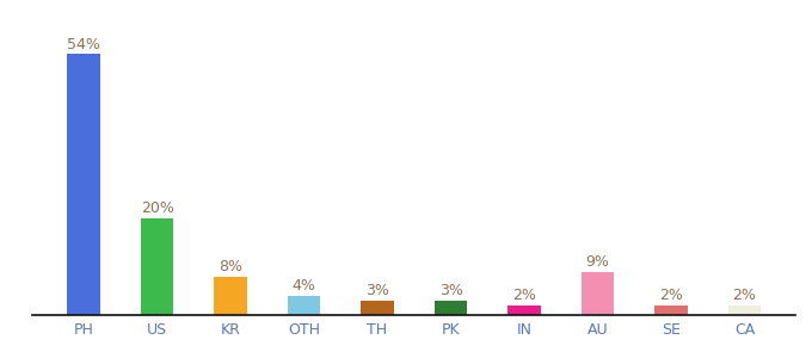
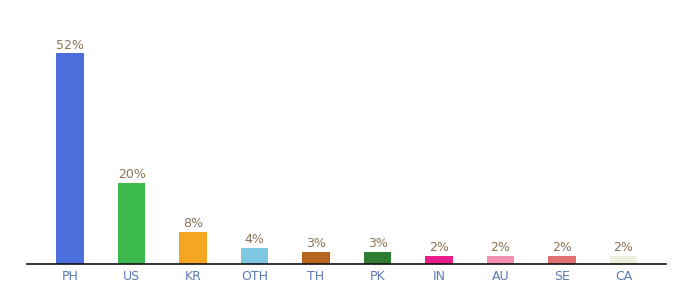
PH: 54% -> 52%
AU: 9% -> 2%
